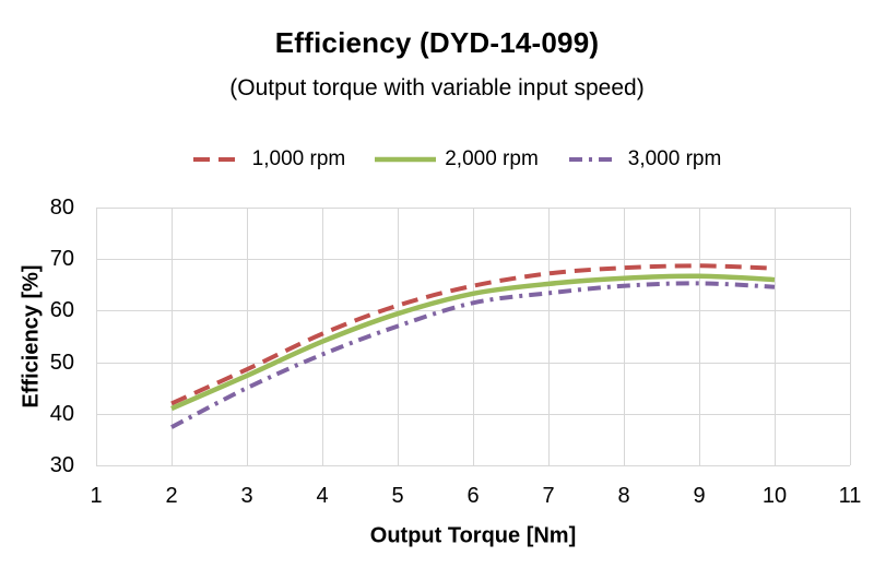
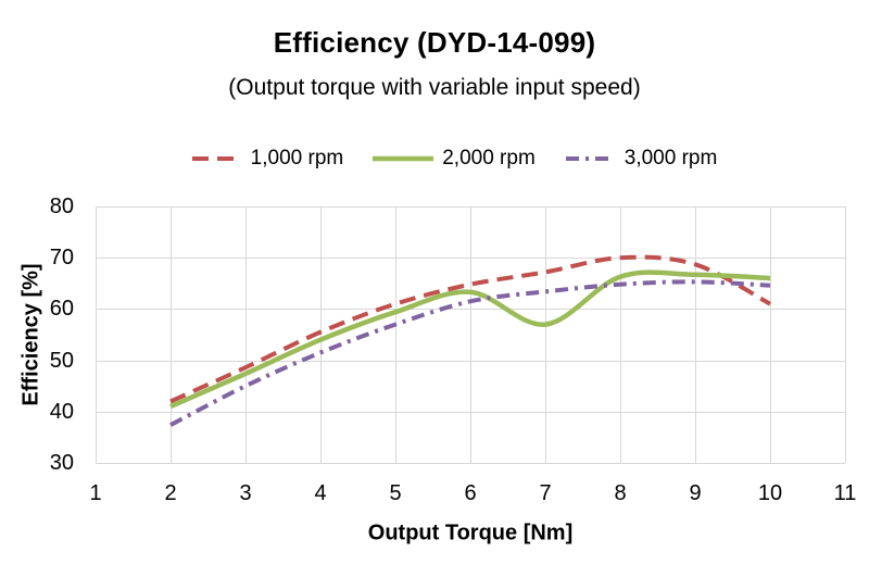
2,000 rpm/7: 65 -> 57
1,000 rpm/8: 68 -> 70
1,000 rpm/10: 68 -> 61
